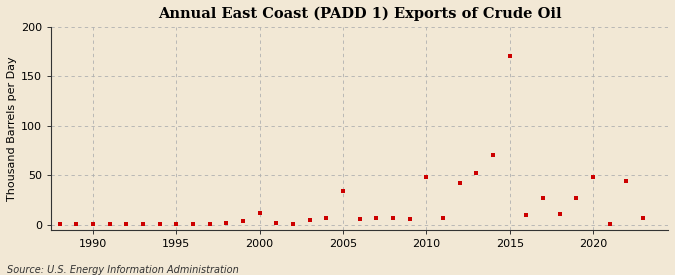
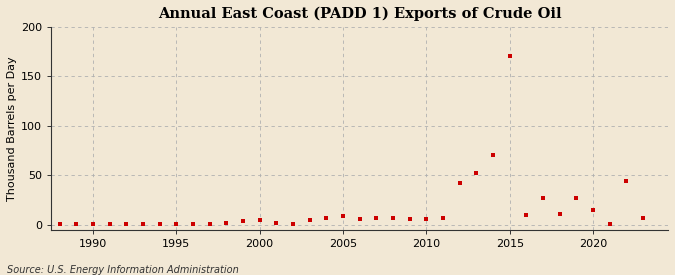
2000: 12 -> 5
2005: 34 -> 9
2010: 48 -> 6
2020: 48 -> 15
